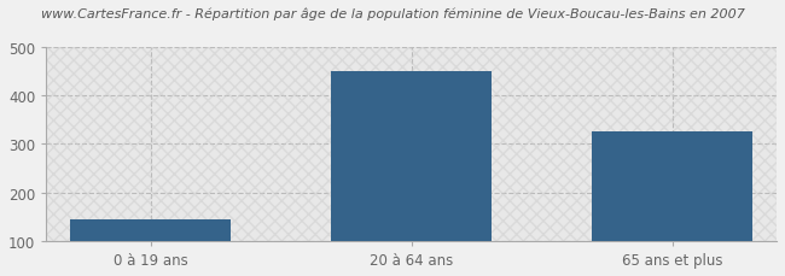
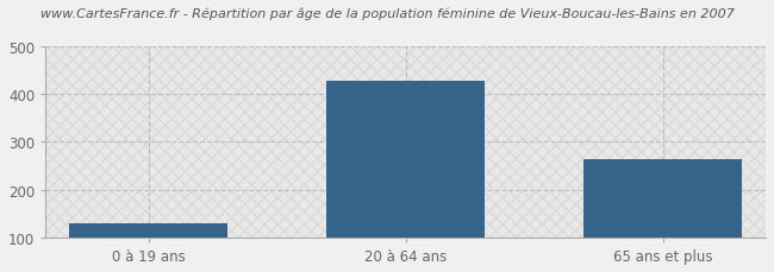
0 à 19 ans: 145 -> 130
20 à 64 ans: 450 -> 428
65 ans et plus: 325 -> 263
